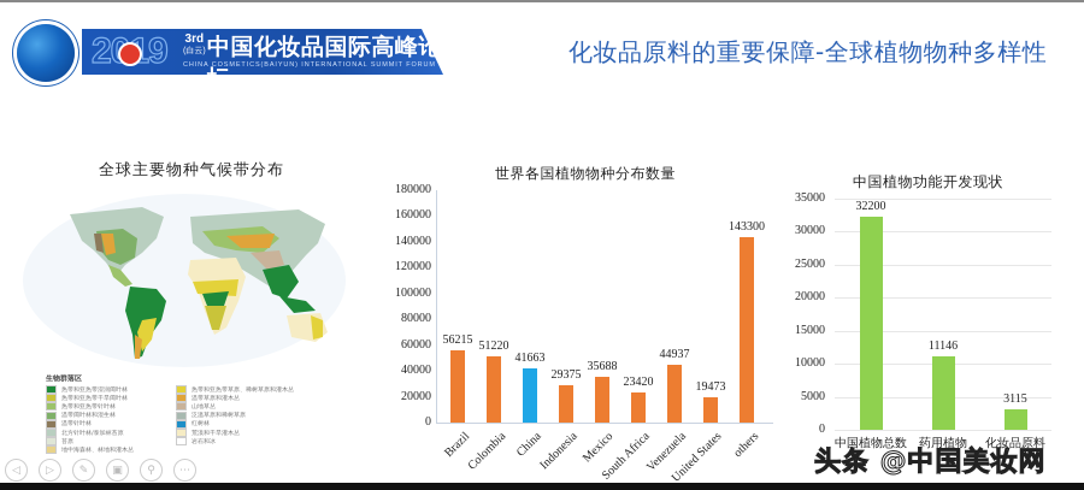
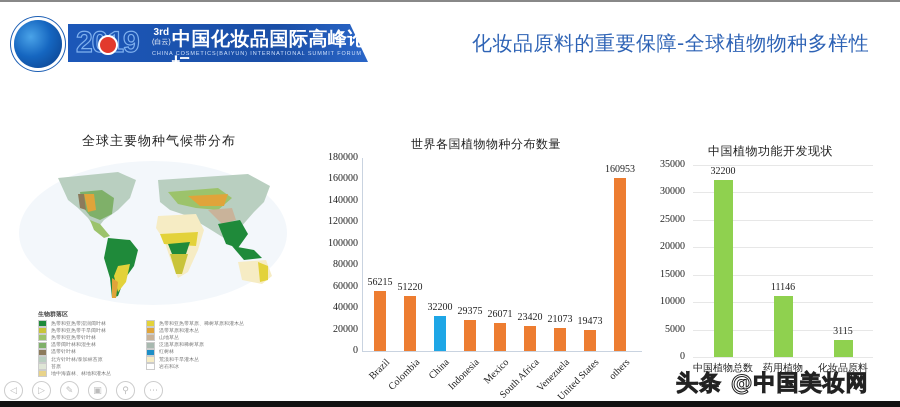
世界各国植物物种分布数量/China: 41663 -> 32200
世界各国植物物种分布数量/Mexico: 35688 -> 26071
世界各国植物物种分布数量/Venezuela: 44937 -> 21073
世界各国植物物种分布数量/others: 143300 -> 160953
